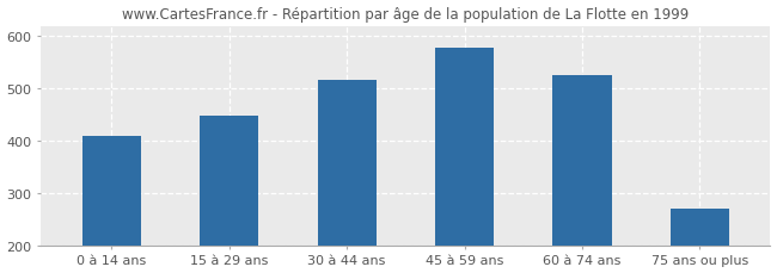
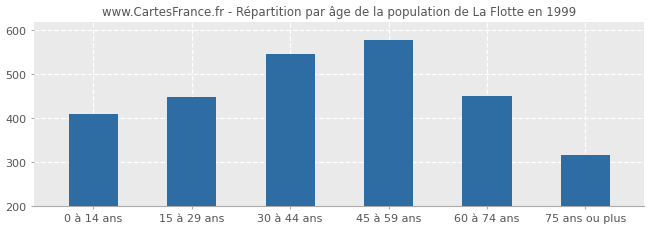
30 à 44 ans: 517 -> 545
60 à 74 ans: 525 -> 450
75 ans ou plus: 270 -> 315
